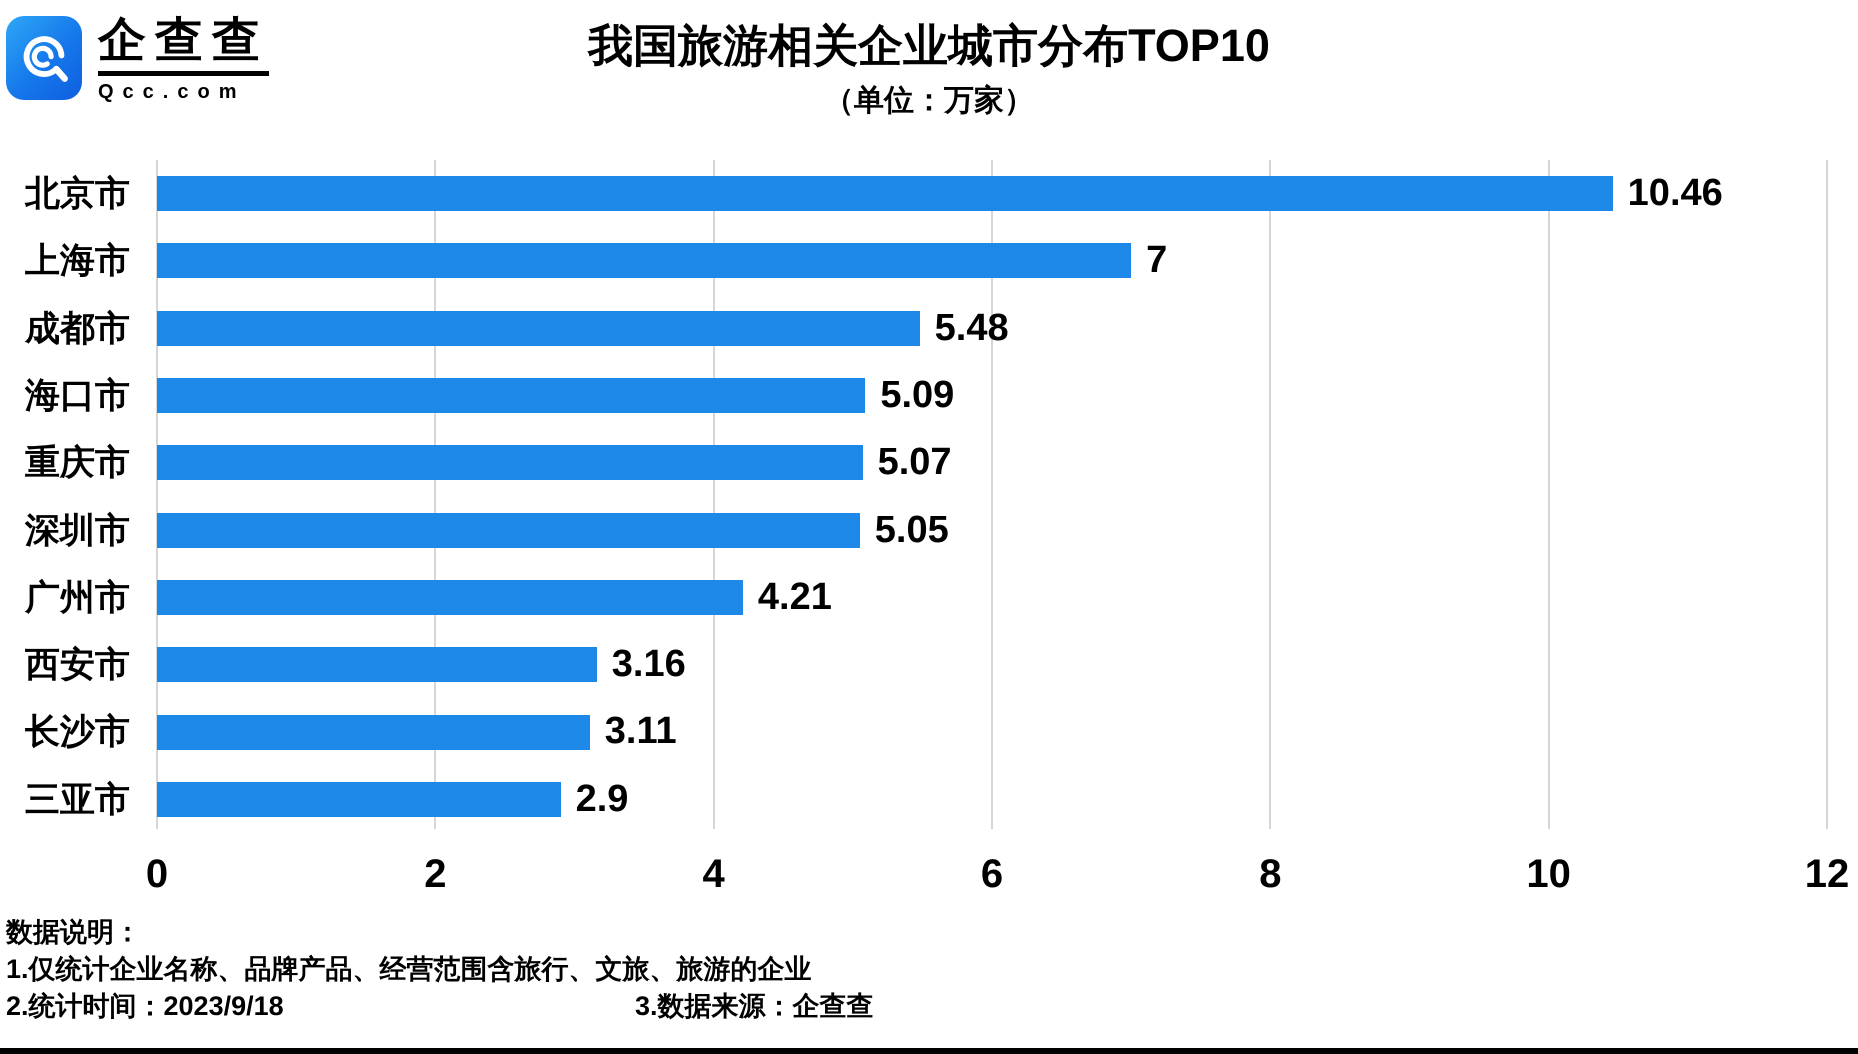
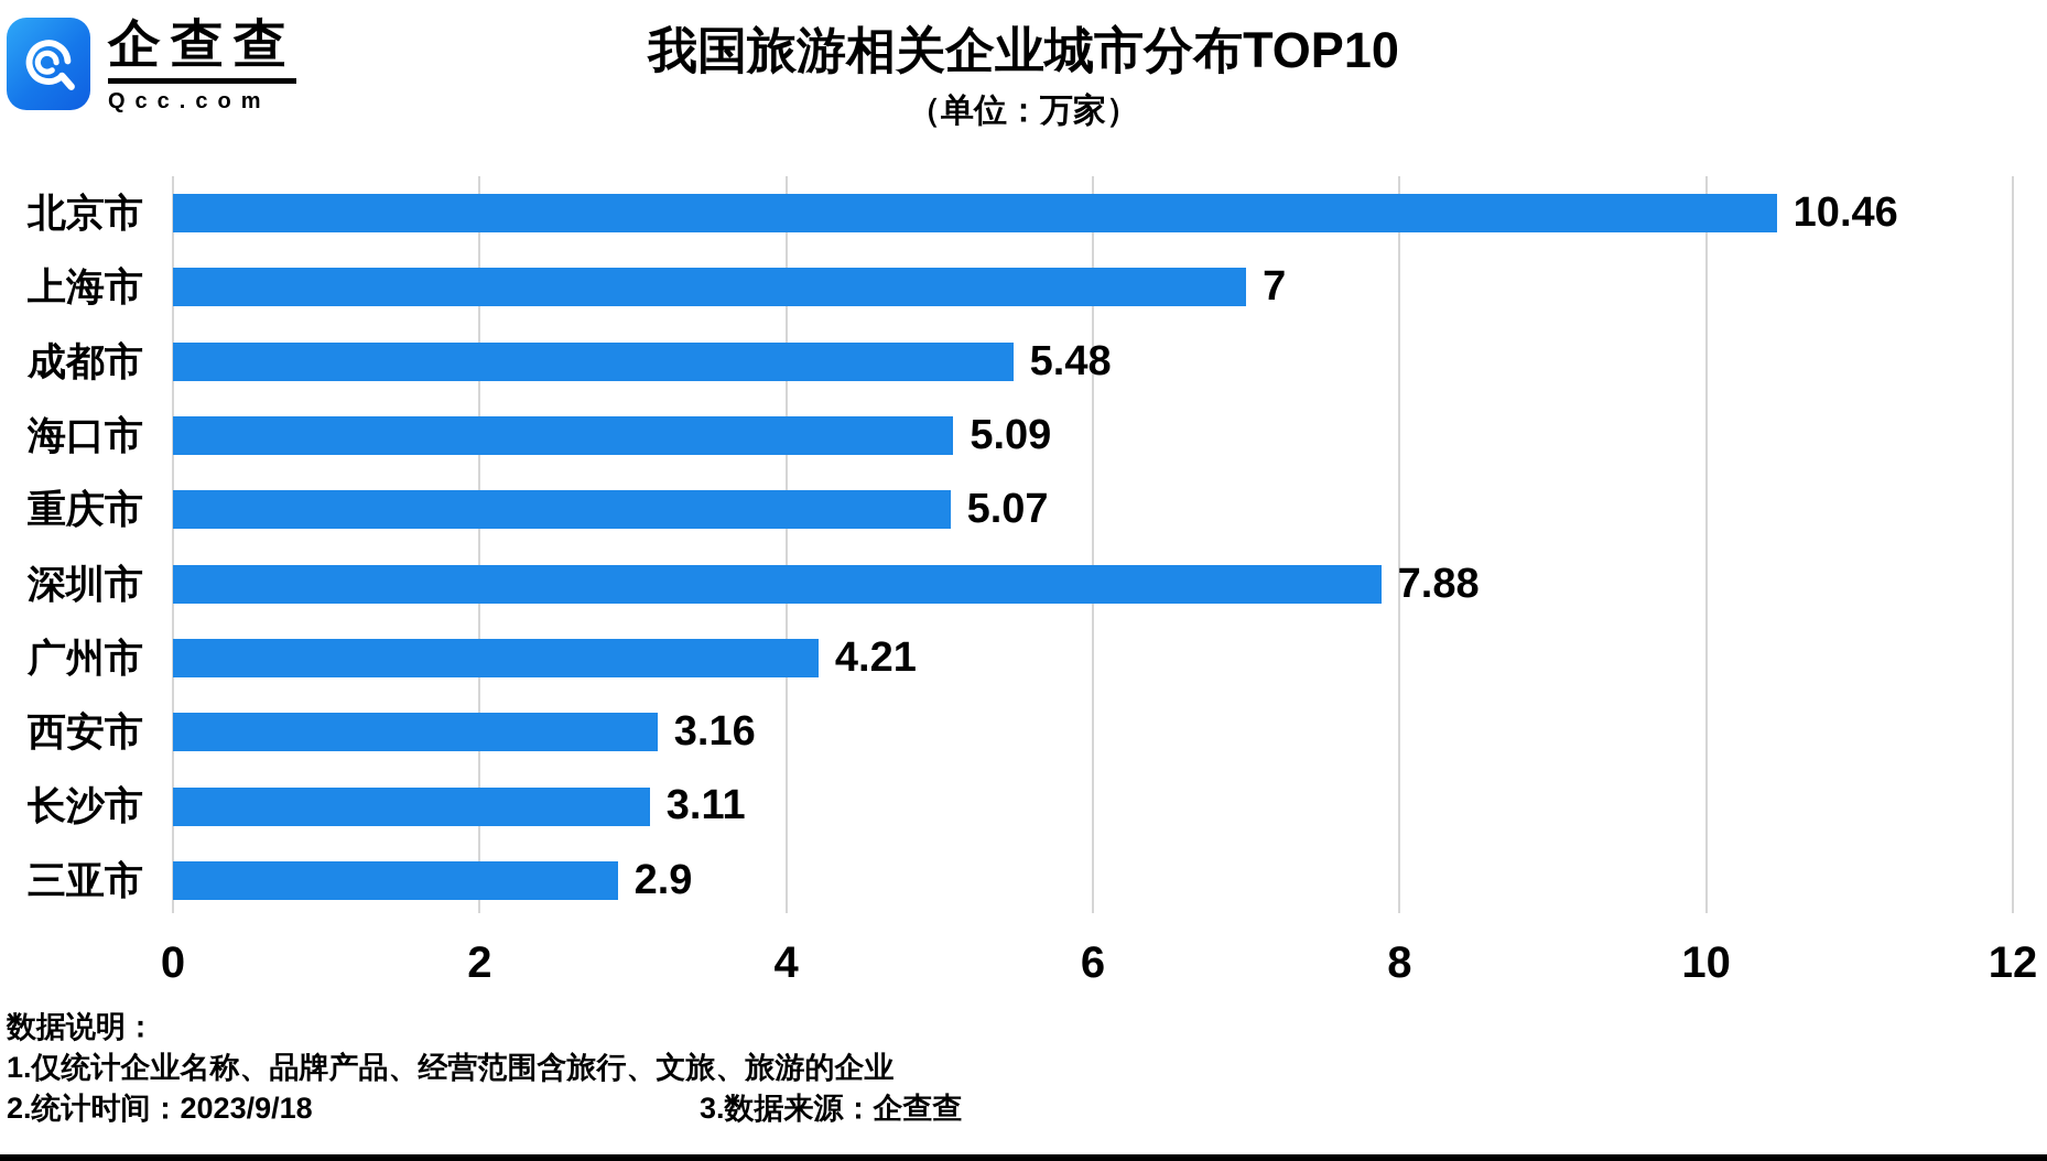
深圳市: 5.05 -> 7.88
